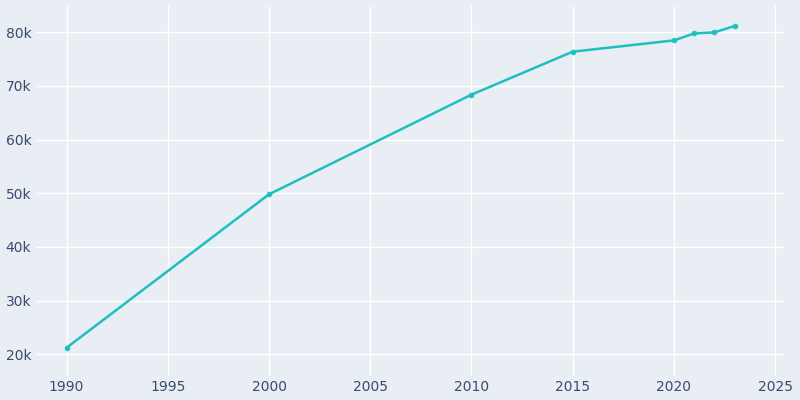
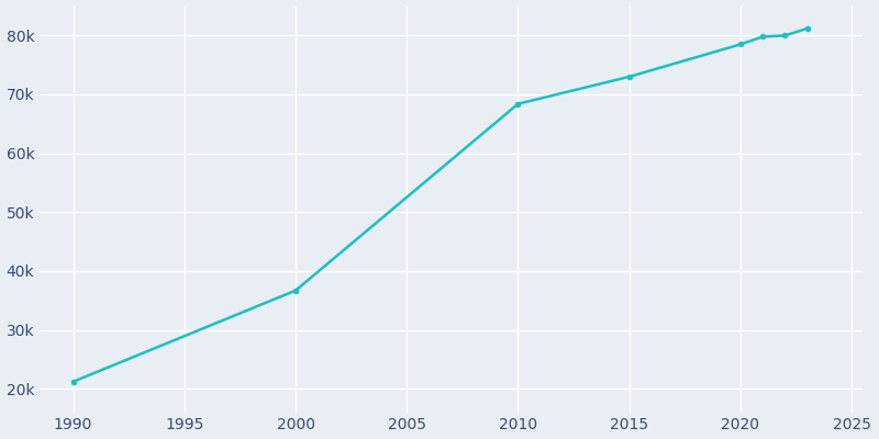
2000: 49.8k -> 36.7k
2015: 76.4k -> 73.0k
